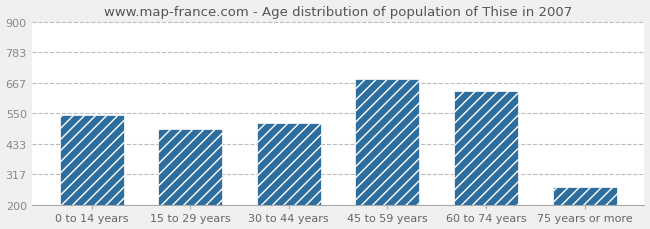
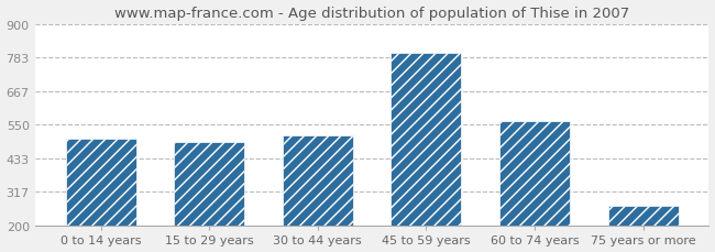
0 to 14 years: 545 -> 503
45 to 59 years: 680 -> 800
60 to 74 years: 635 -> 562
